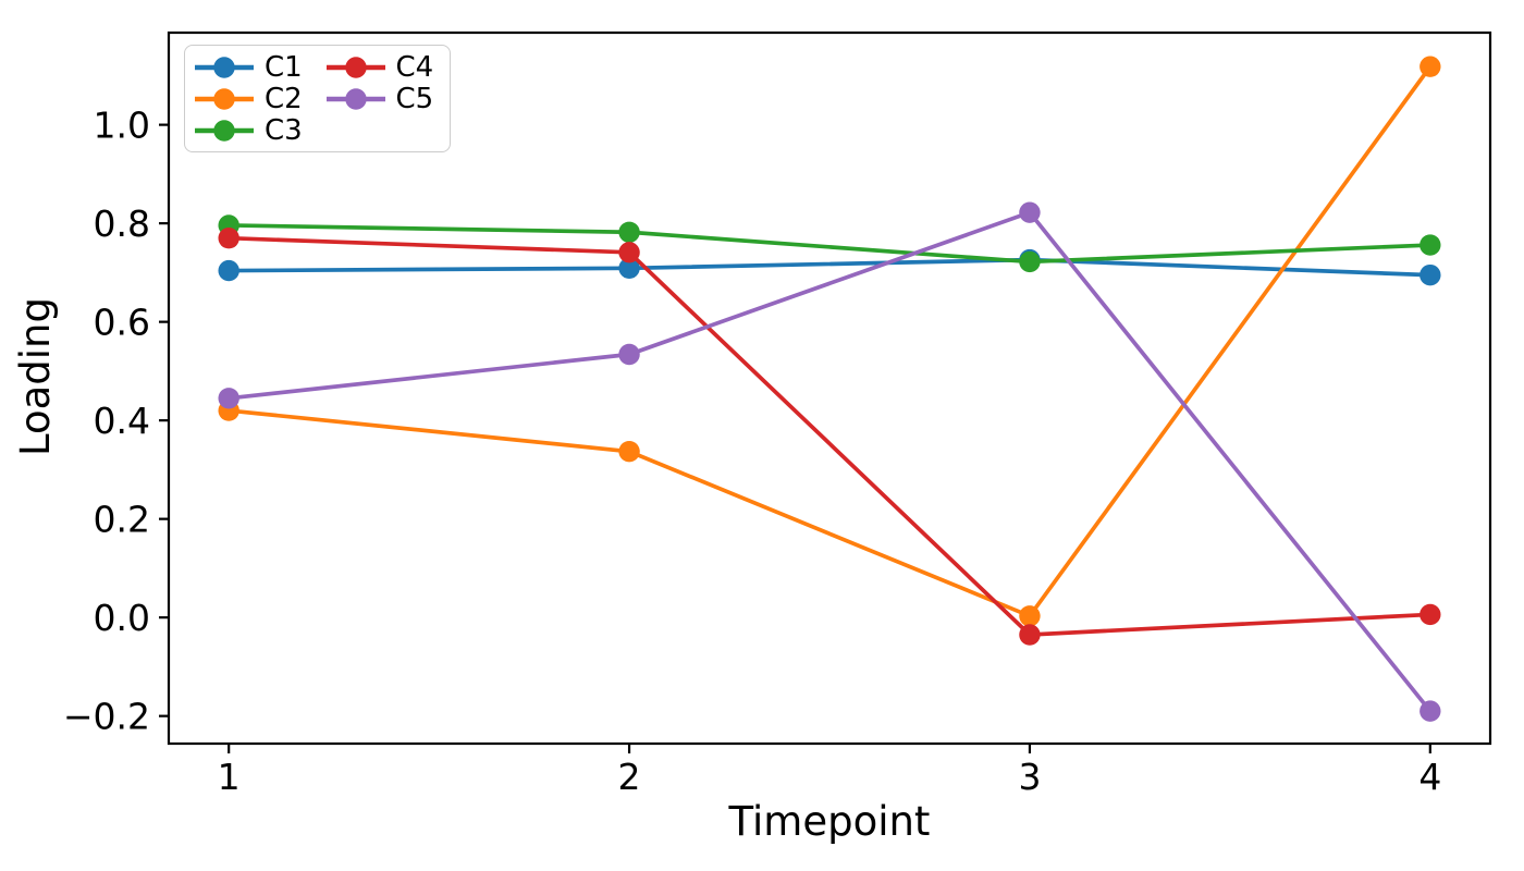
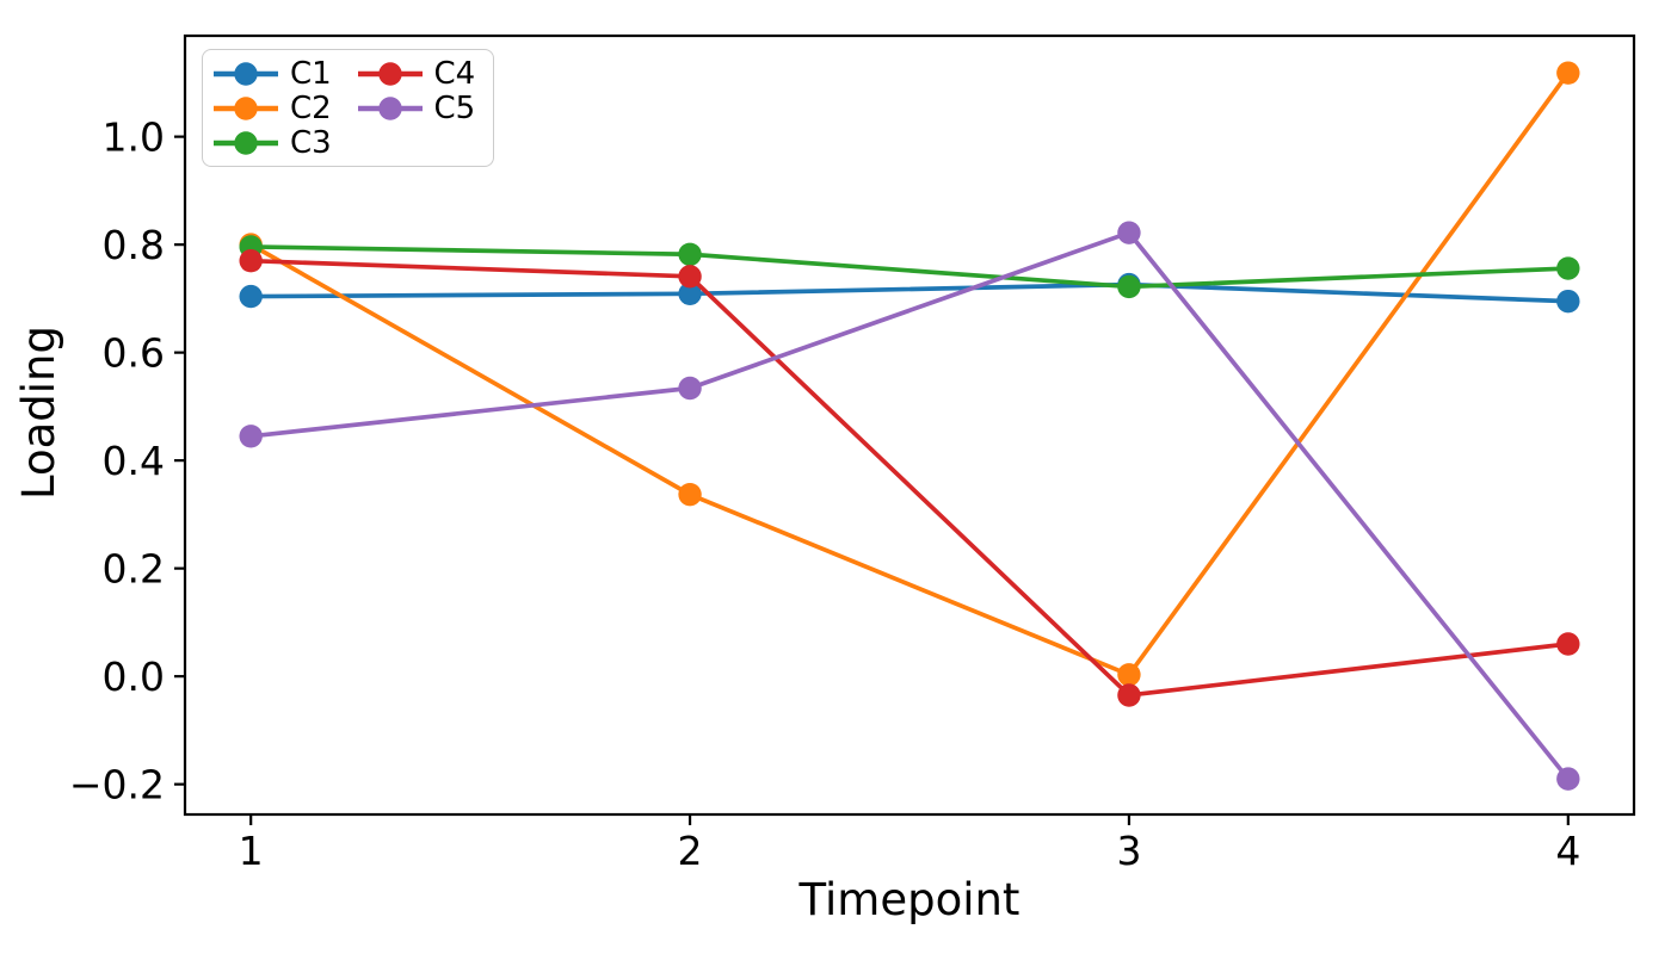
C2/1: 0.42 -> 0.80
C4/4: 0.01 -> 0.06
